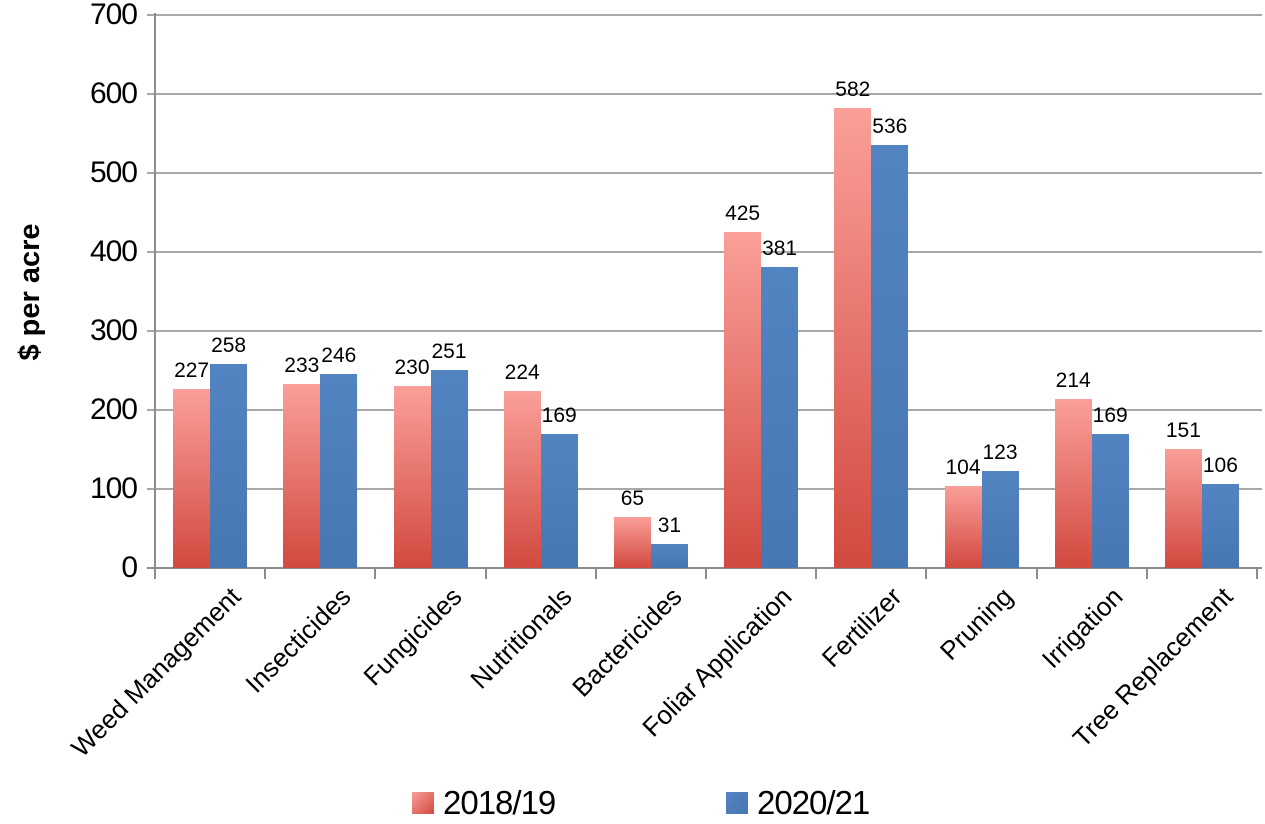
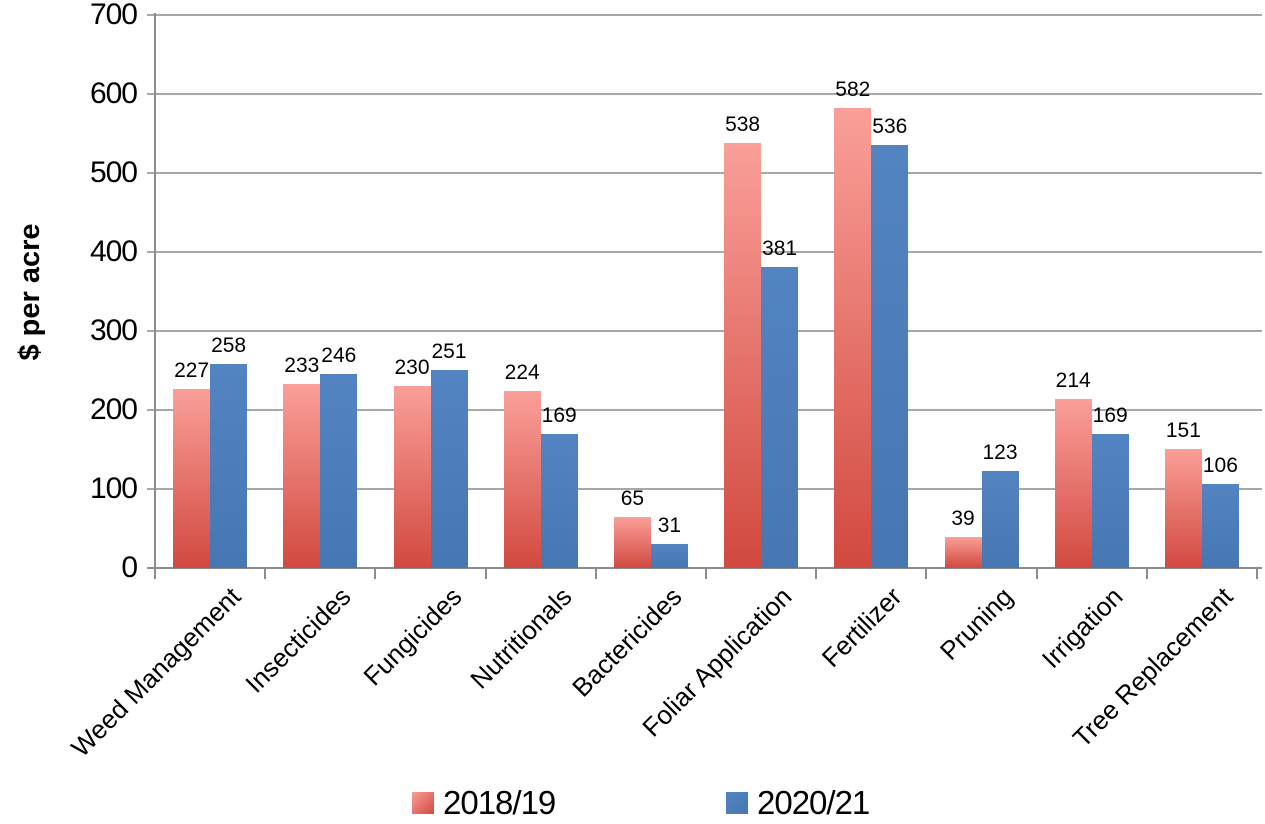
2018/19/Foliar Application: 425 -> 538
2018/19/Pruning: 104 -> 39
